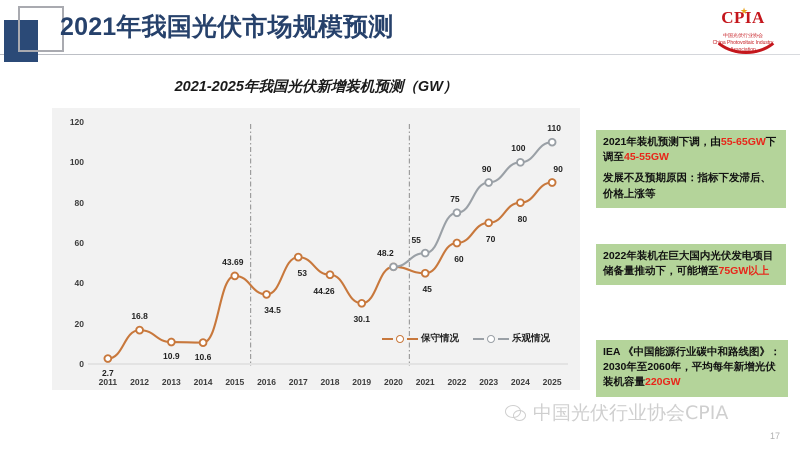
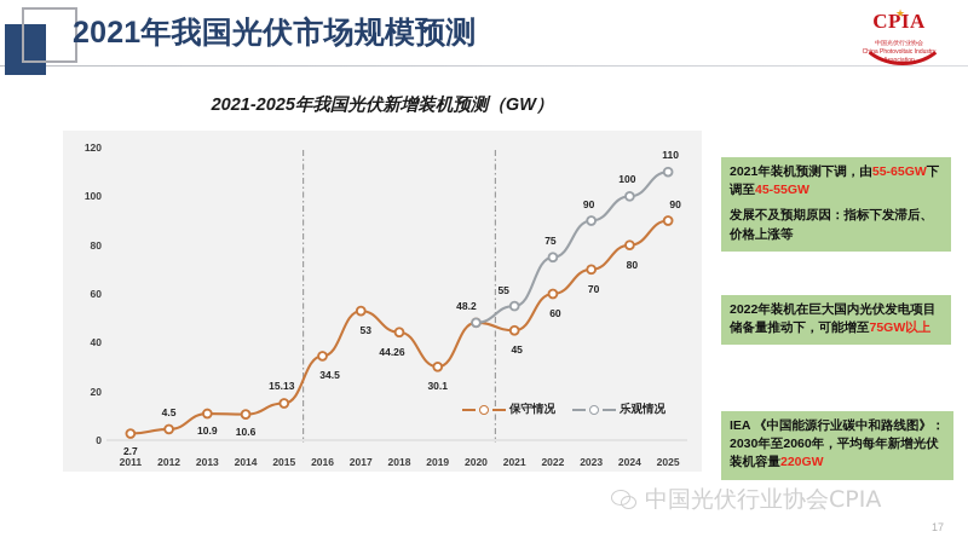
保守情况/2012: 16.8 -> 4.5
保守情况/2015: 43.69 -> 15.13
